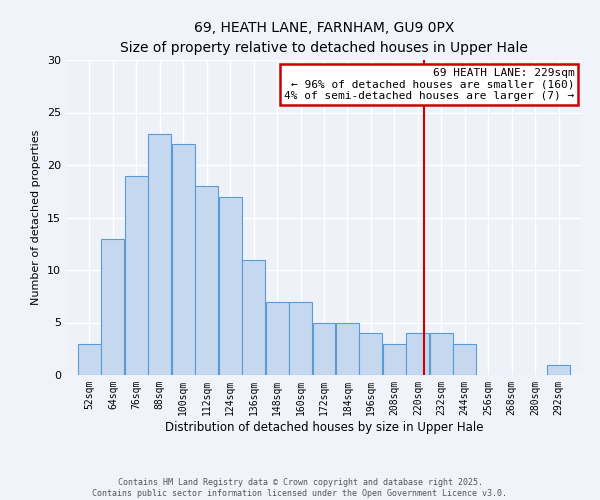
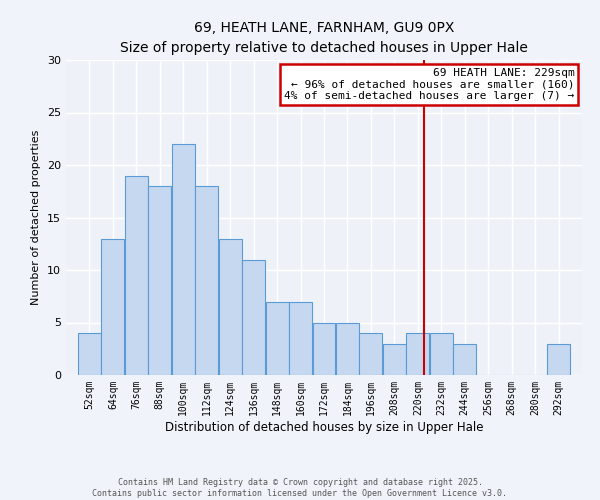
52sqm: 3 -> 4
88sqm: 23 -> 18
124sqm: 17 -> 13
292sqm: 1 -> 3
